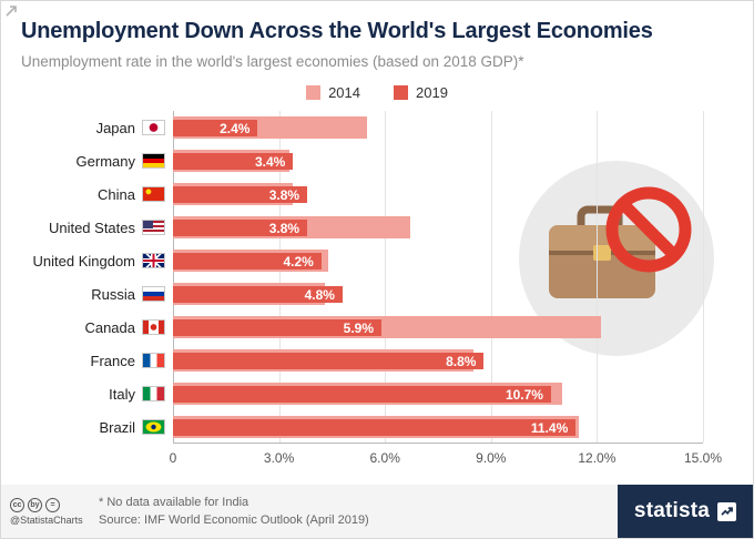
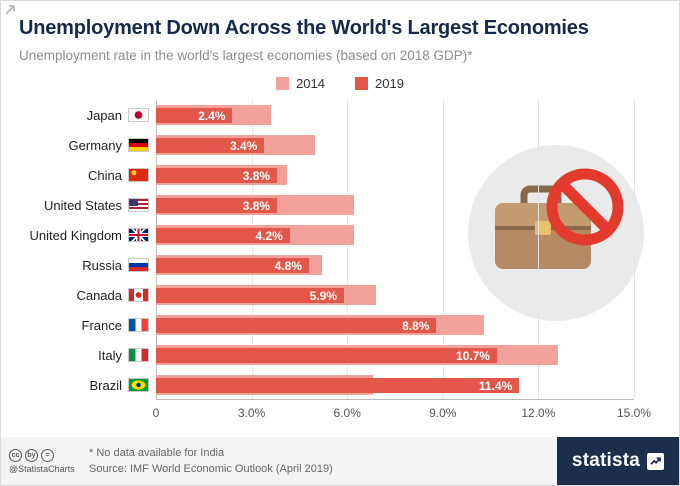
2014/Japan: 5.5% -> 3.6%
2014/Germany: 3.3% -> 5.0%
2014/China: 3.4% -> 4.1%
2014/United States: 6.7% -> 6.2%
2014/United Kingdom: 4.4% -> 6.2%
2014/Russia: 4.3% -> 5.2%
2014/Canada: 12.1% -> 6.9%
2014/France: 8.5% -> 10.3%
2014/Italy: 11.0% -> 12.6%
2014/Brazil: 11.5% -> 6.8%
